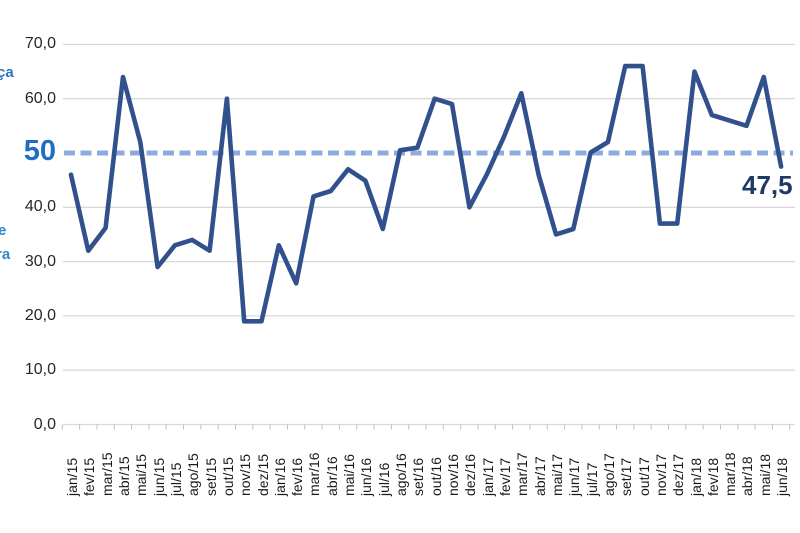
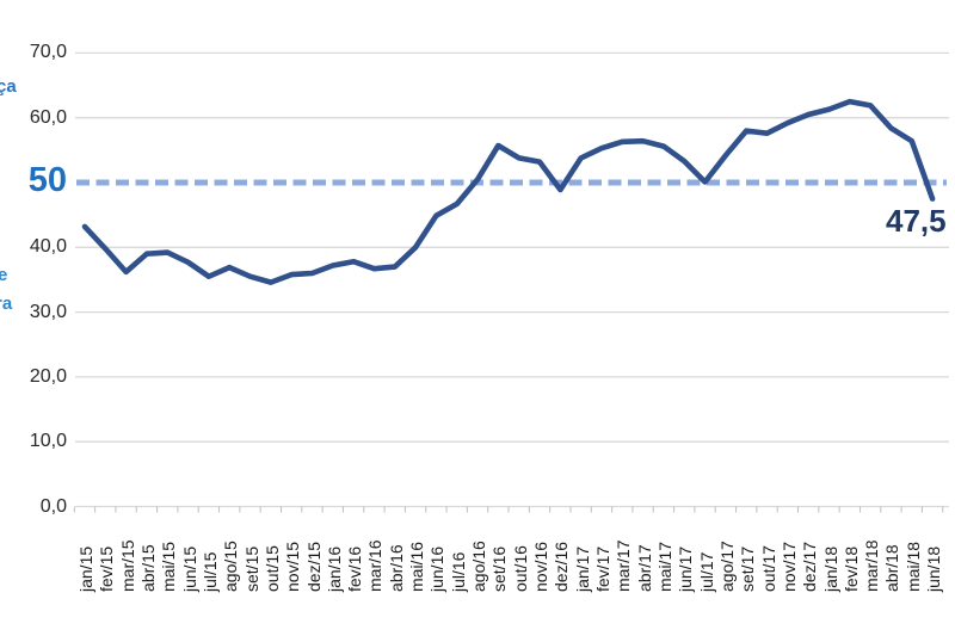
jan/15: 46 -> 43
fev/15: 32 -> 40
abr/15: 64 -> 39
mai/15: 52 -> 39
jun/15: 29 -> 38
jul/15: 33 -> 36
ago/15: 34 -> 37
set/15: 32 -> 36
out/15: 60 -> 35
nov/15: 19 -> 36
dez/15: 19 -> 36
jan/16: 33 -> 37
fev/16: 26 -> 38
mar/16: 42 -> 37
abr/16: 43 -> 37
mai/16: 47 -> 40
jul/16: 36 -> 47
set/16: 51 -> 56
out/16: 60 -> 54
nov/16: 59 -> 53
dez/16: 40 -> 49
jan/17: 46 -> 54
fev/17: 53 -> 55
mar/17: 61 -> 56
abr/17: 46 -> 56
mai/17: 35 -> 56
jun/17: 36 -> 53
ago/17: 52 -> 54
set/17: 66 -> 58
out/17: 66 -> 58
nov/17: 37 -> 59
dez/17: 37 -> 60
jan/18: 65 -> 61
fev/18: 57 -> 62
mar/18: 56 -> 62
abr/18: 55 -> 58
mai/18: 64 -> 56
